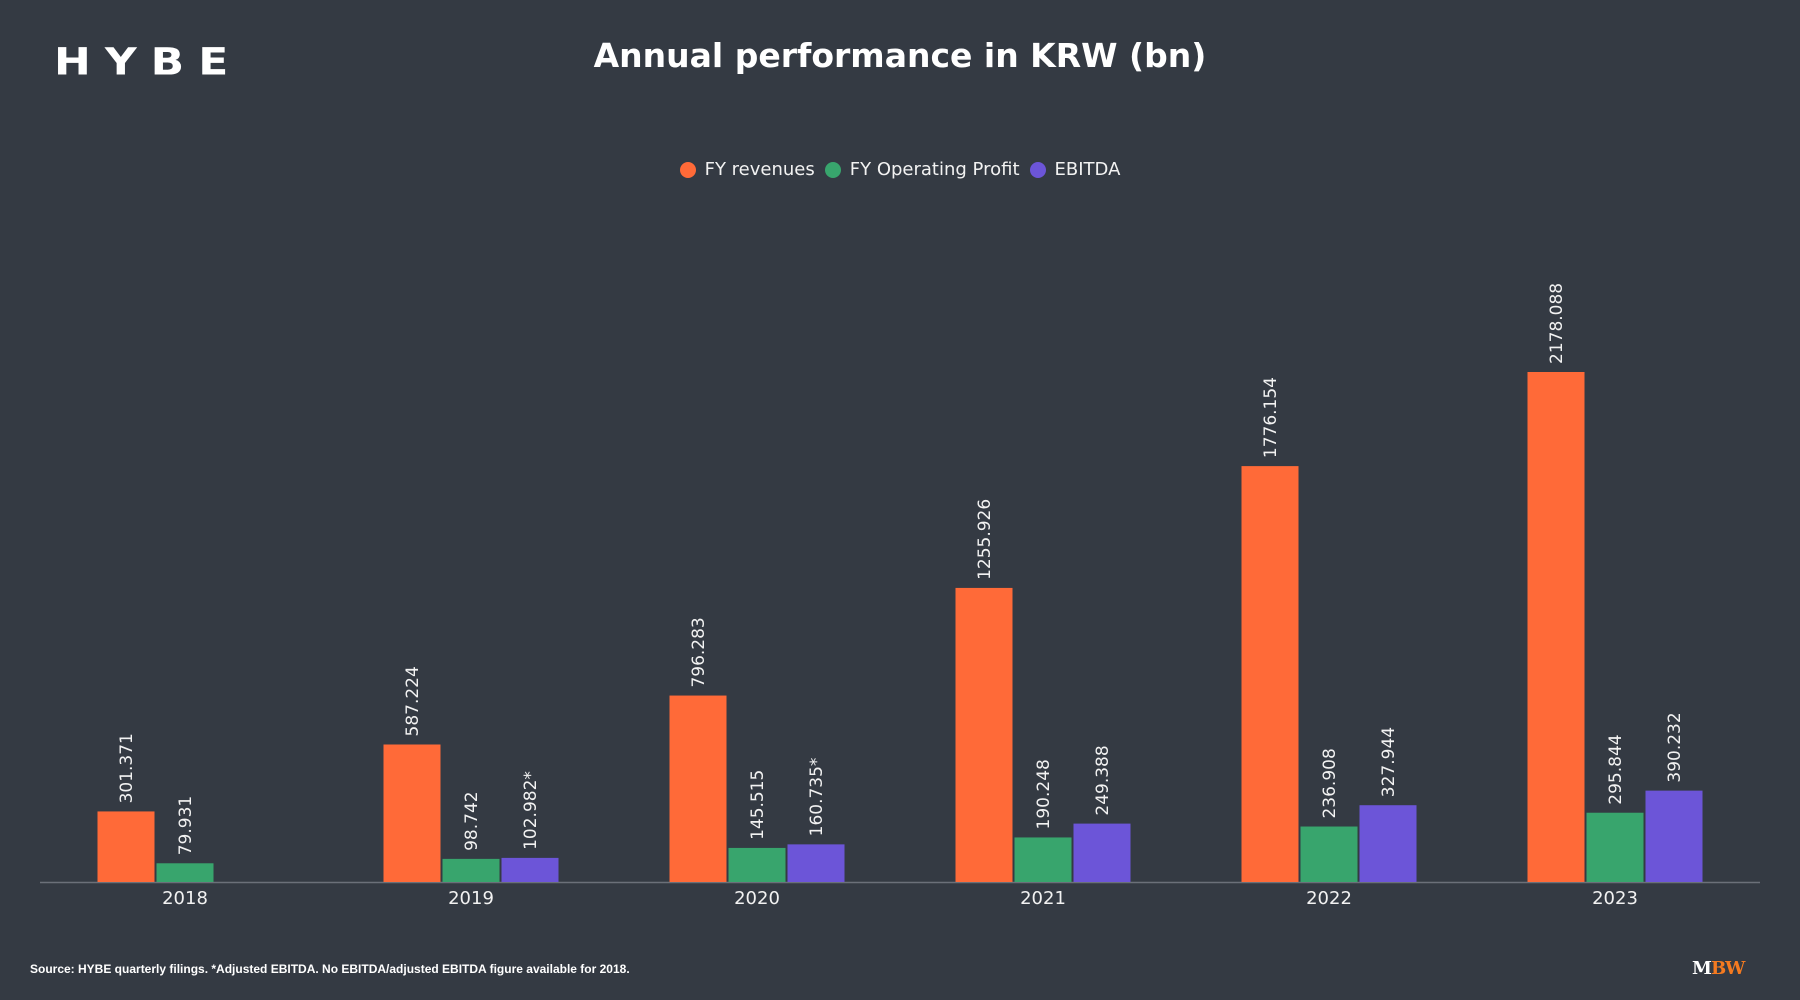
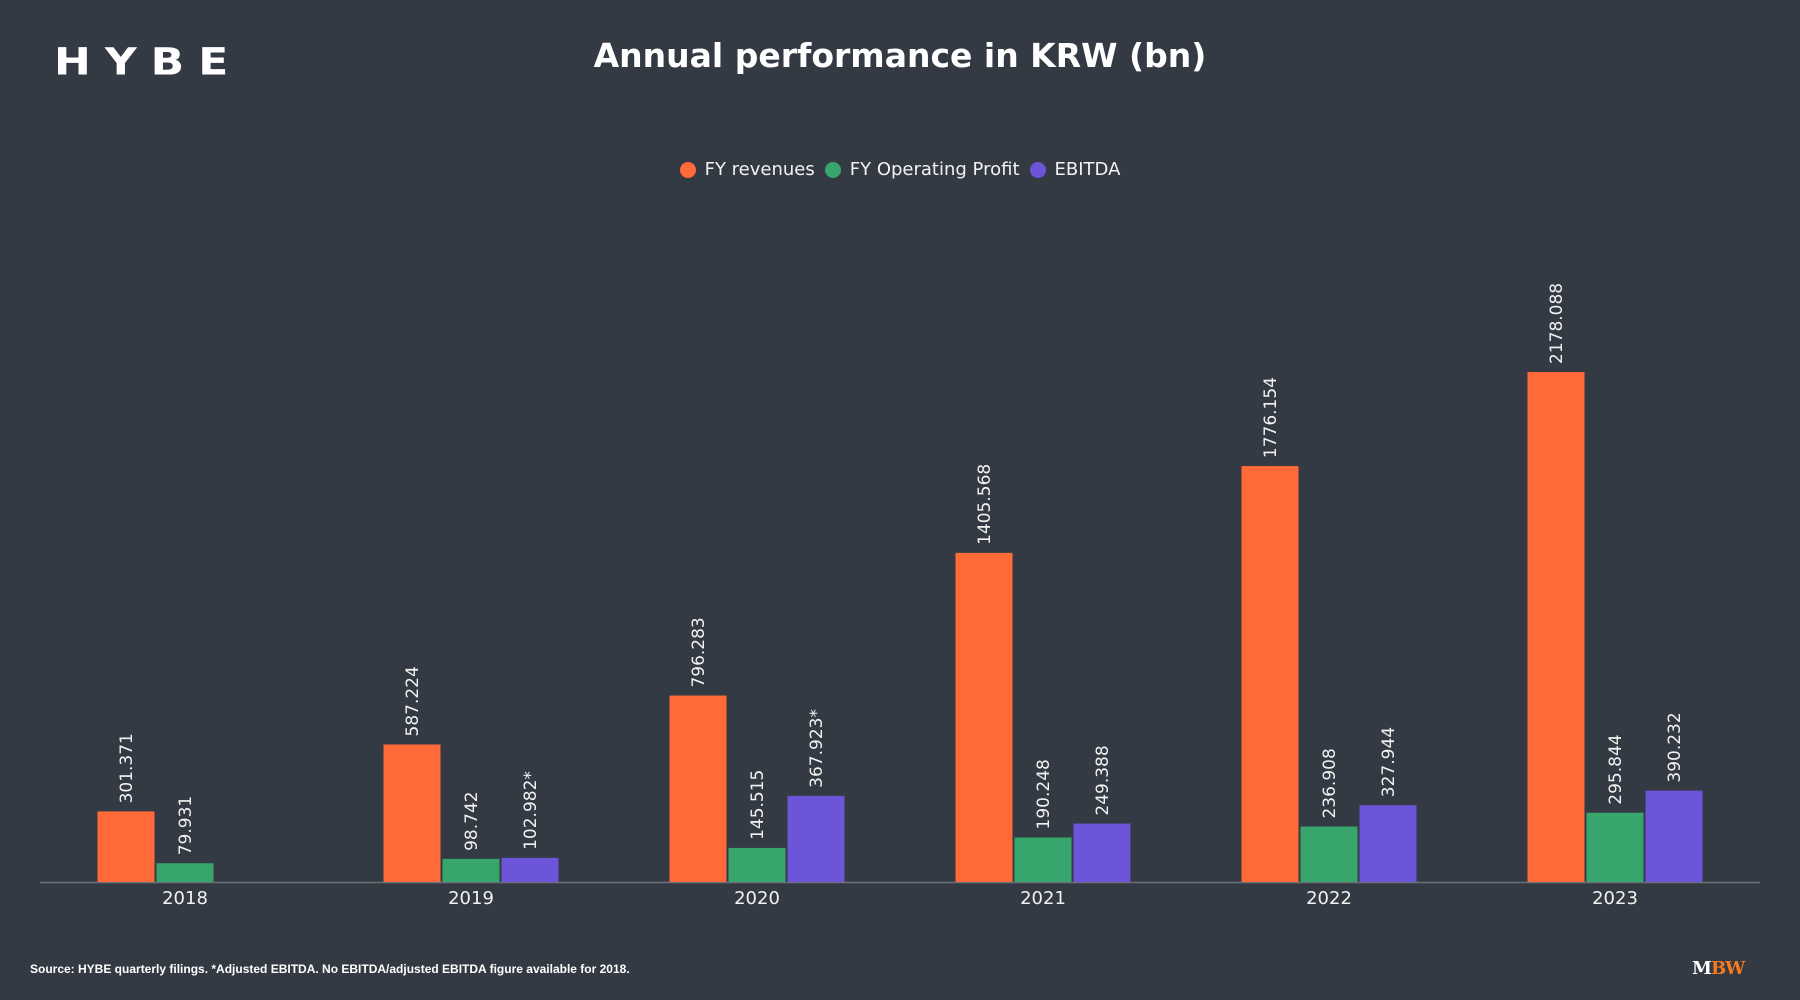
EBITDA/2020: 160.735 -> 367.923
FY revenues/2021: 1255.926 -> 1405.568
